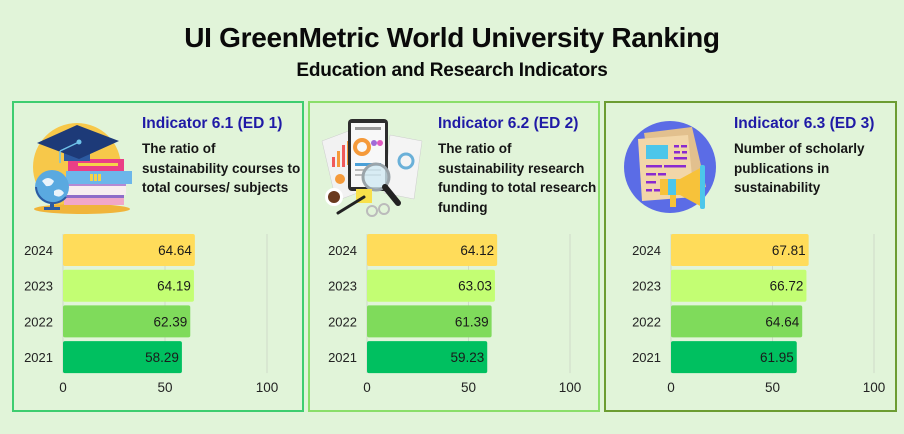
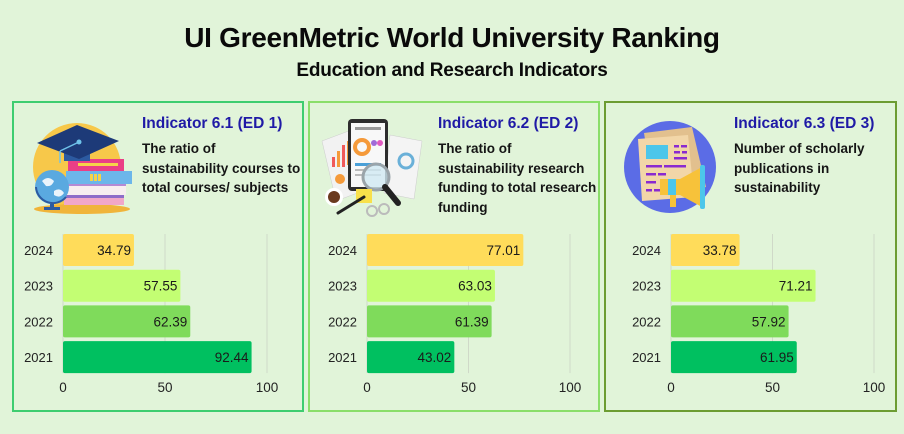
Indicator 6.1 (ED 1)/2024: 64.64 -> 34.79
Indicator 6.1 (ED 1)/2023: 64.19 -> 57.55
Indicator 6.1 (ED 1)/2021: 58.29 -> 92.44
Indicator 6.2 (ED 2)/2024: 64.12 -> 77.01
Indicator 6.2 (ED 2)/2021: 59.23 -> 43.02
Indicator 6.3 (ED 3)/2024: 67.81 -> 33.78
Indicator 6.3 (ED 3)/2023: 66.72 -> 71.21
Indicator 6.3 (ED 3)/2022: 64.64 -> 57.92
